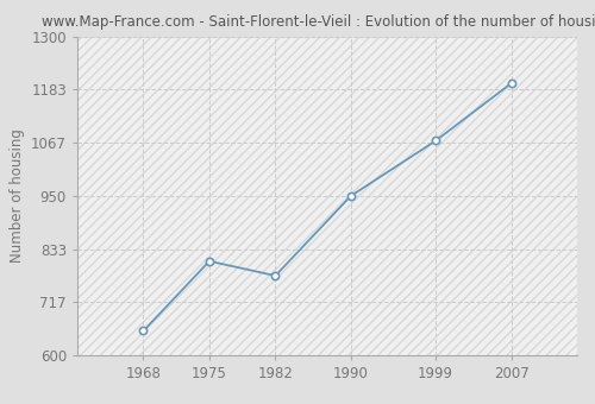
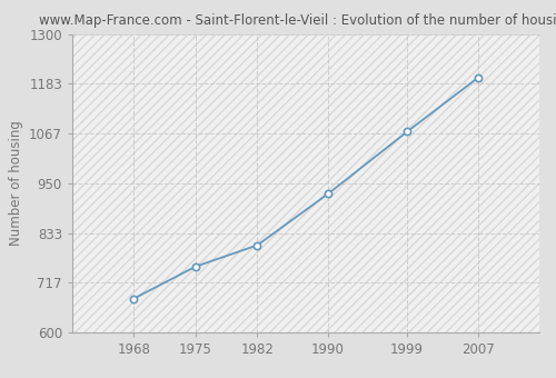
1968: 654 -> 680
1975: 807 -> 755
1982: 775 -> 805
1990: 950 -> 925
